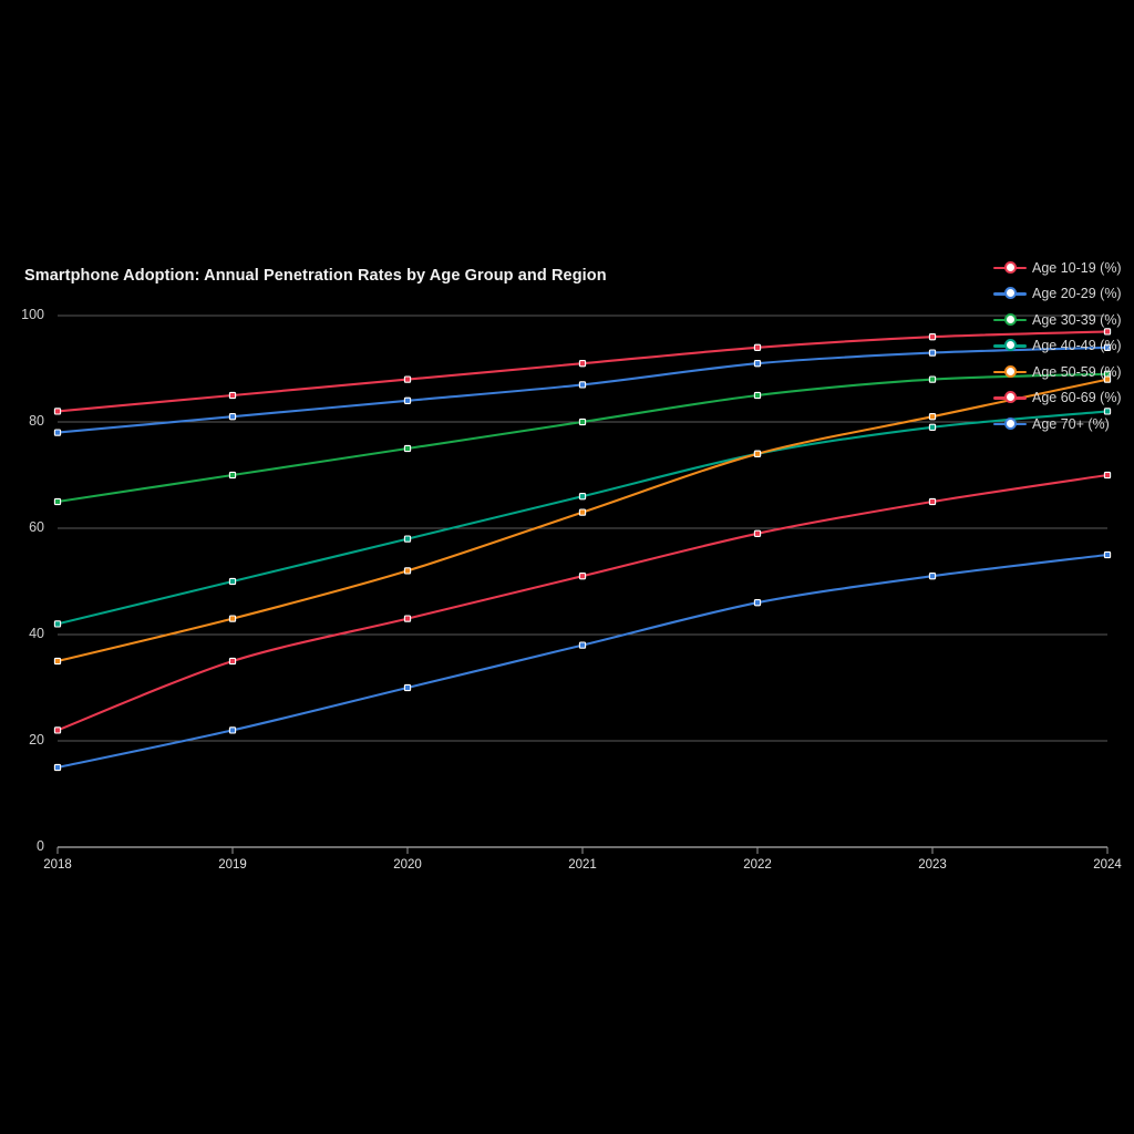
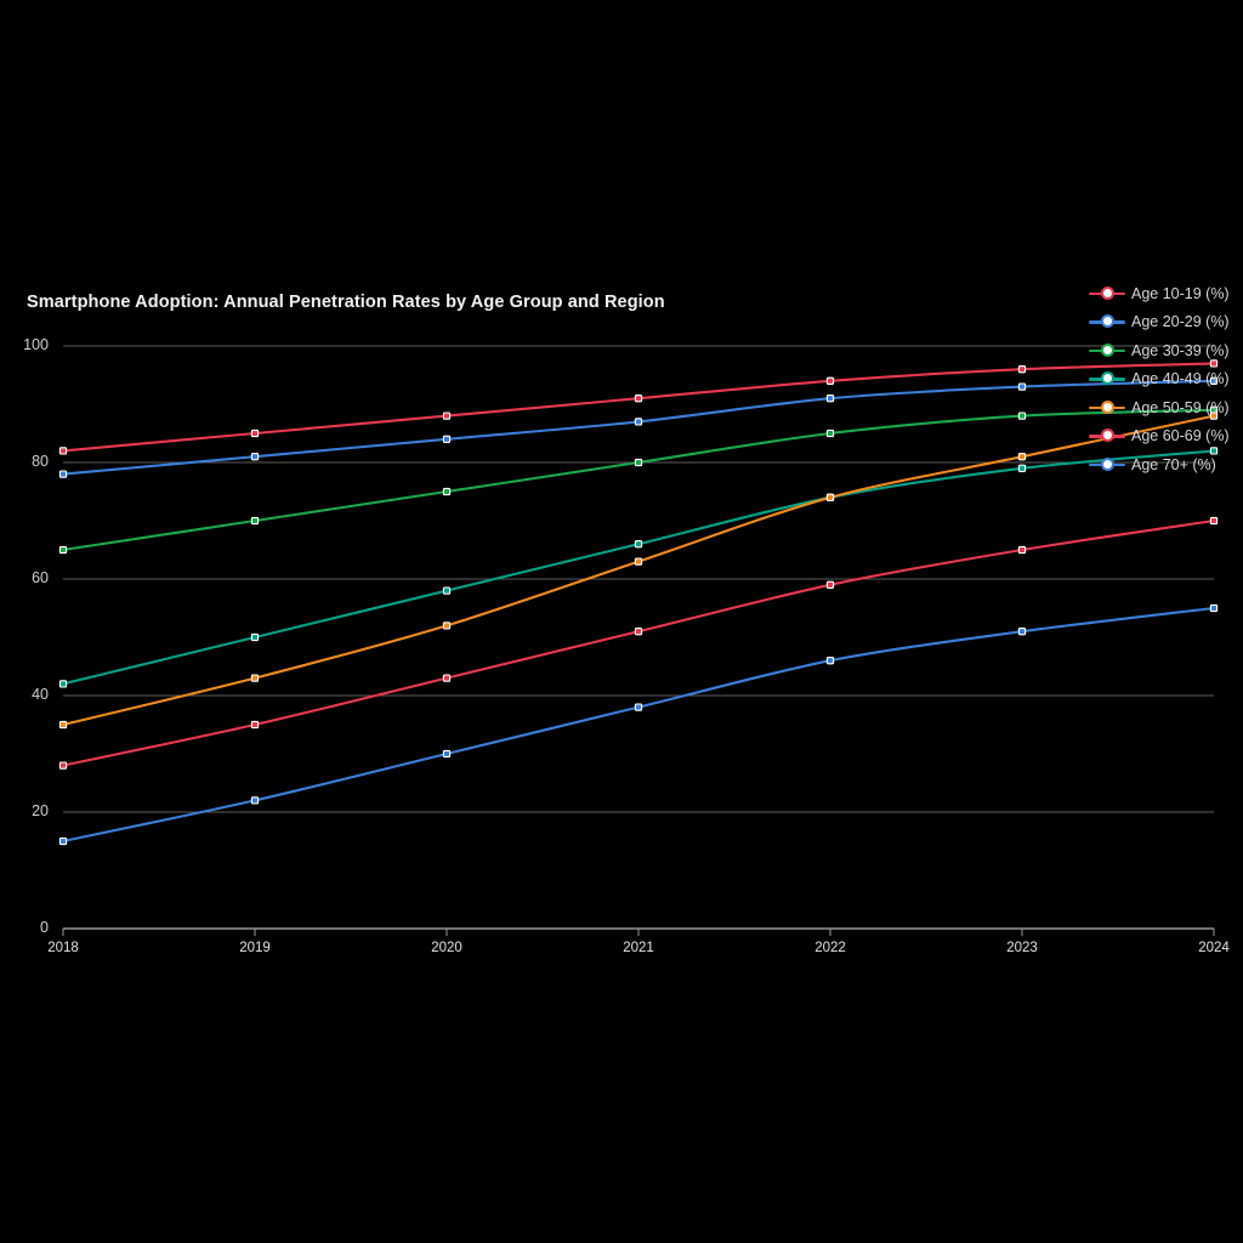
Age 60-69 (%)/2018: 22 -> 28
